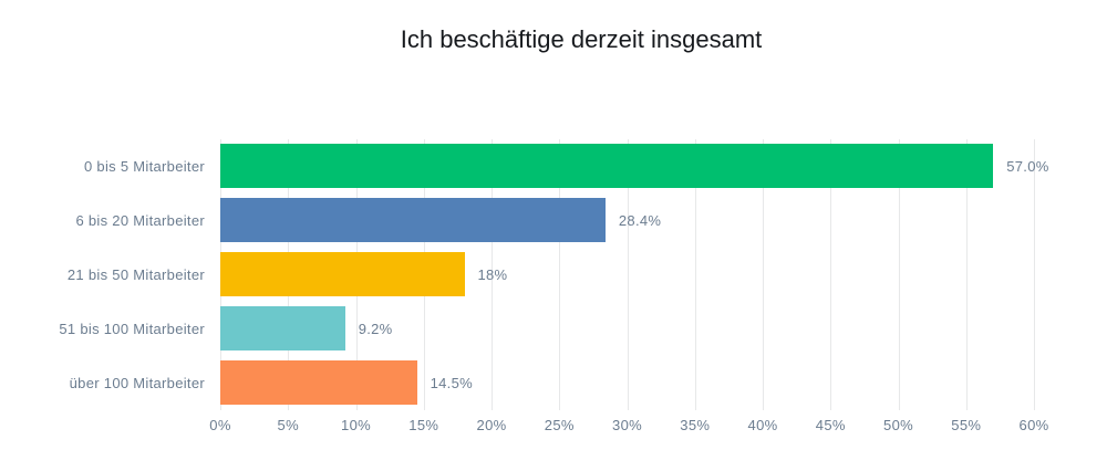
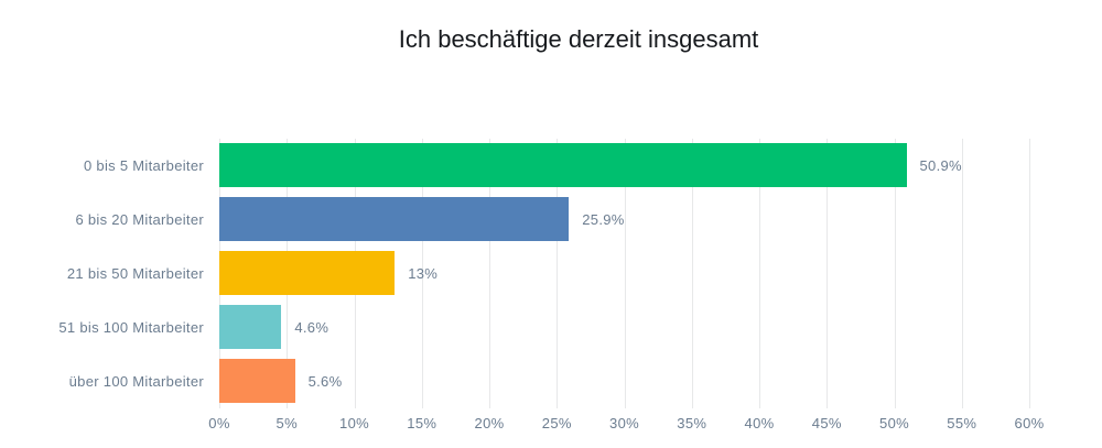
0 bis 5 Mitarbeiter: 57.0% -> 50.9%
6 bis 20 Mitarbeiter: 28.4% -> 25.9%
21 bis 50 Mitarbeiter: 18% -> 13%
51 bis 100 Mitarbeiter: 9.2% -> 4.6%
über 100 Mitarbeiter: 14.5% -> 5.6%
